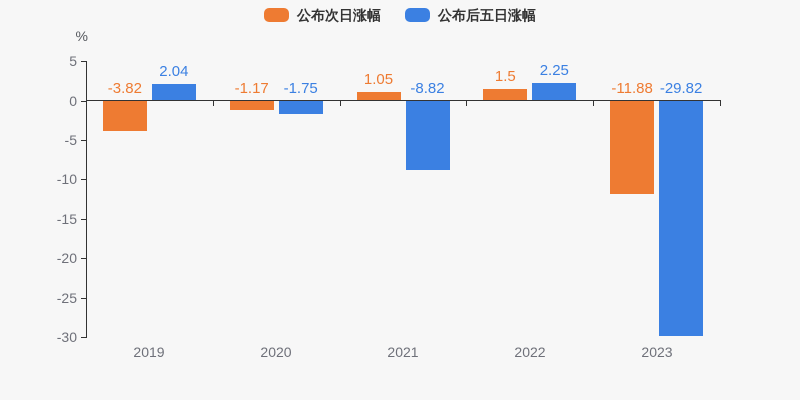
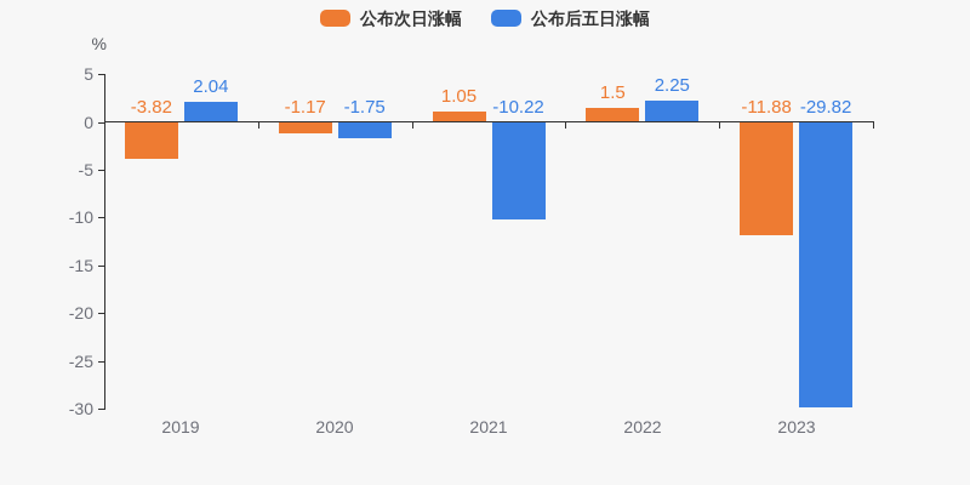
公布后五日涨幅/2021: -8.82 -> -10.22
